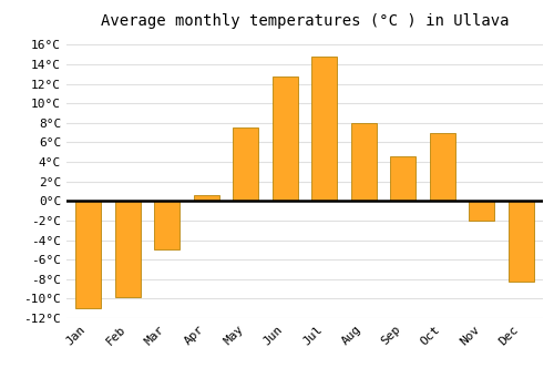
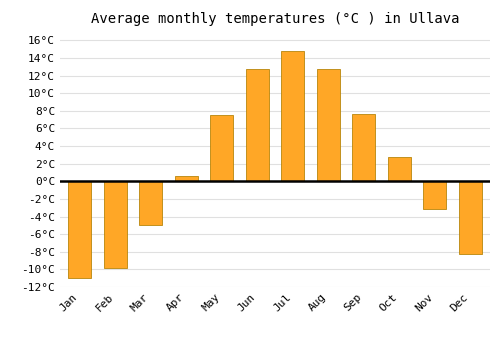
Aug: 8.0°C -> 12.8°C
Sep: 4.6°C -> 7.6°C
Oct: 7.0°C -> 2.7°C
Nov: -2.0°C -> -3.2°C
